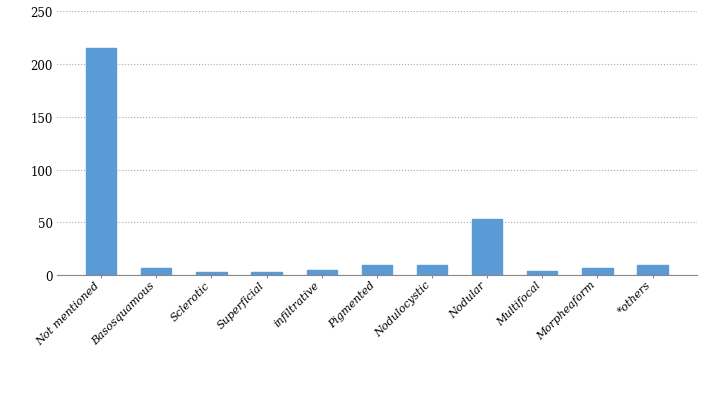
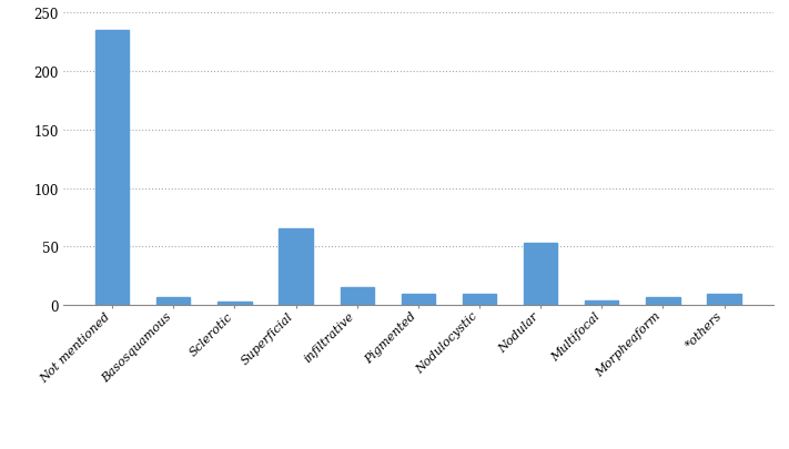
Not mentioned: 215 -> 235
Superficial: 3 -> 65
infiltrative: 5 -> 15
